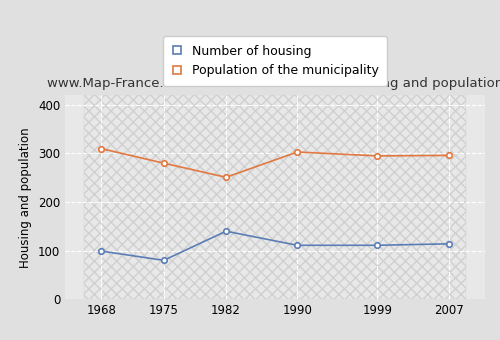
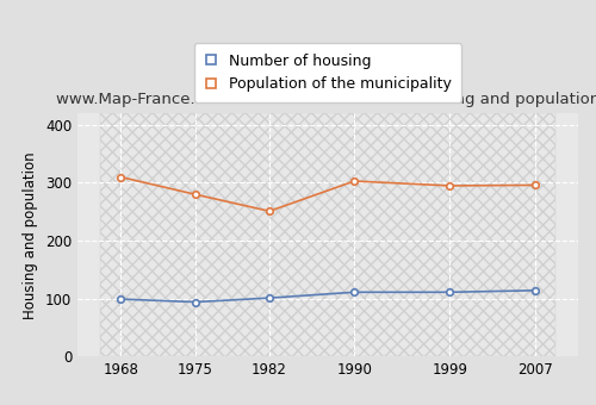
Number of housing/1975: 80 -> 94
Number of housing/1982: 140 -> 101
